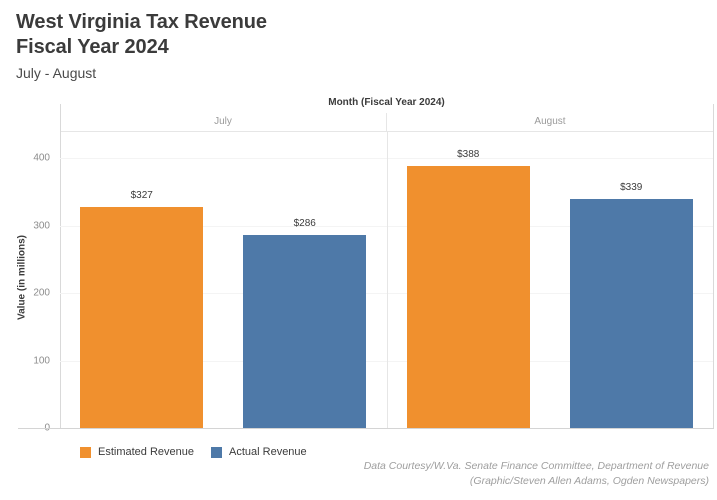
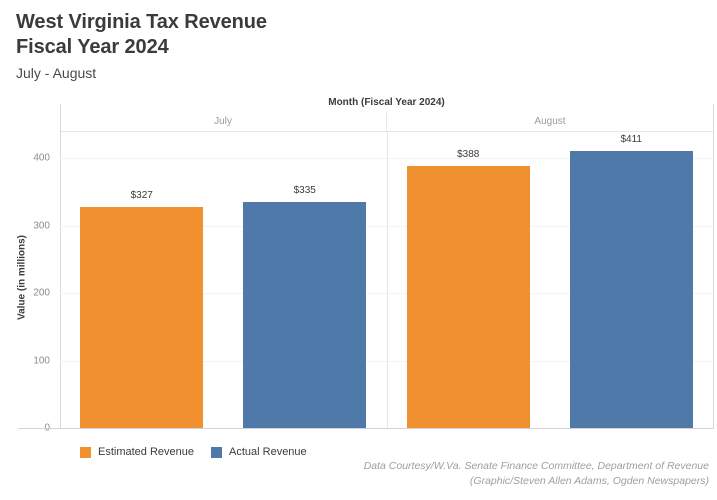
Actual Revenue/July: $286 -> $335
Actual Revenue/August: $339 -> $411
